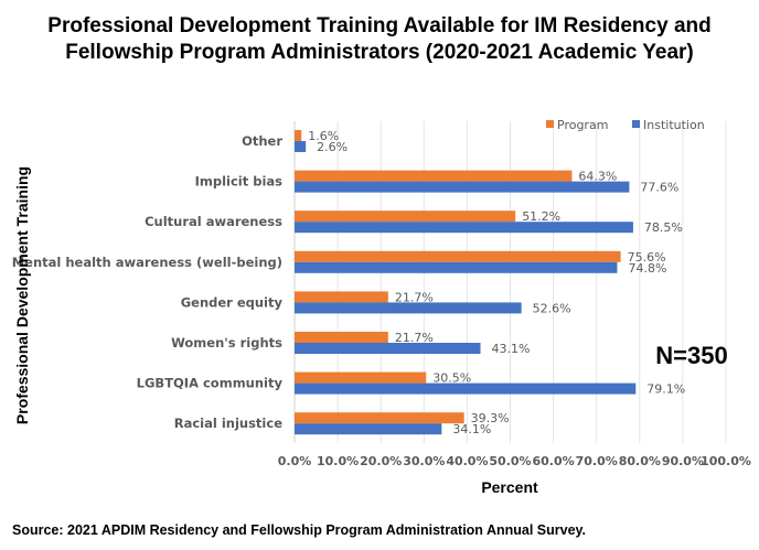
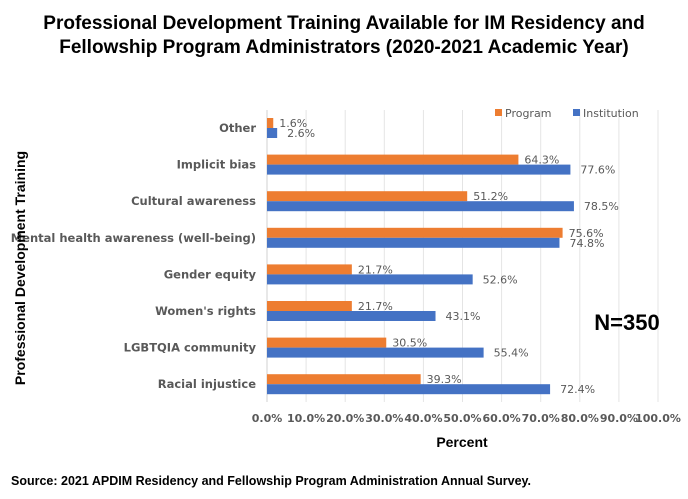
Institution/LGBTQIA community: 79.1% -> 55.4%
Institution/Racial injustice: 34.1% -> 72.4%
